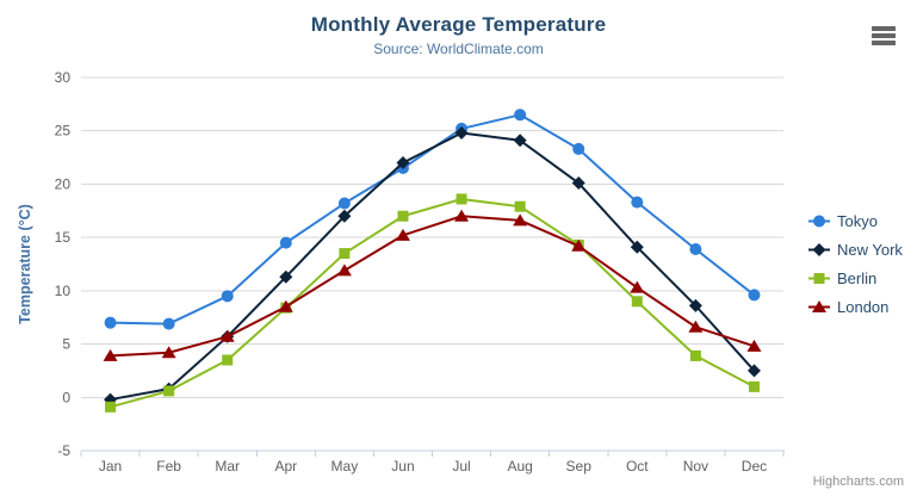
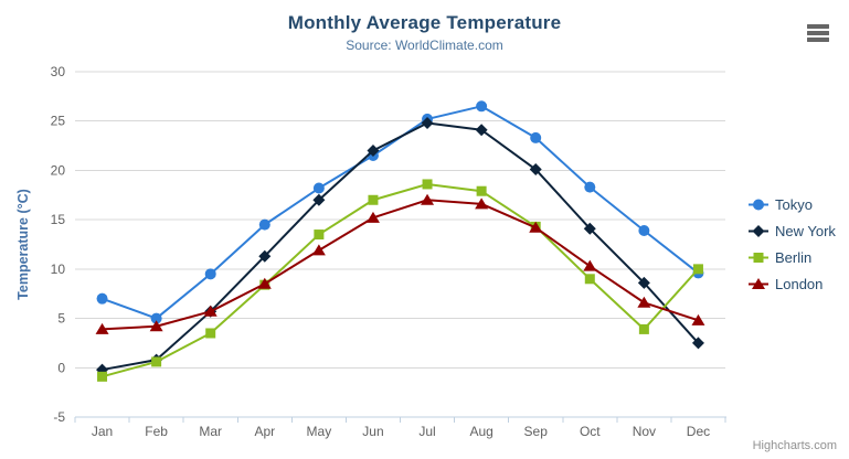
Tokyo/Feb: 7 -> 5
Berlin/Dec: 1 -> 10
